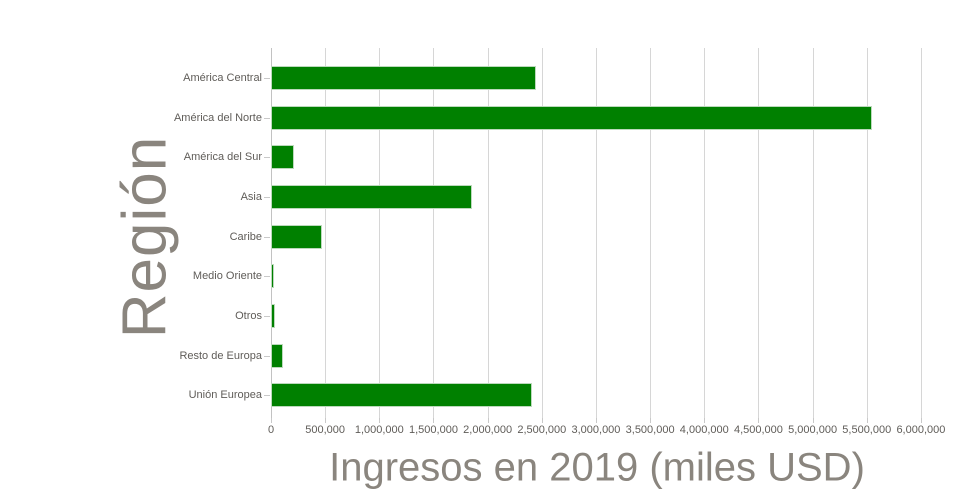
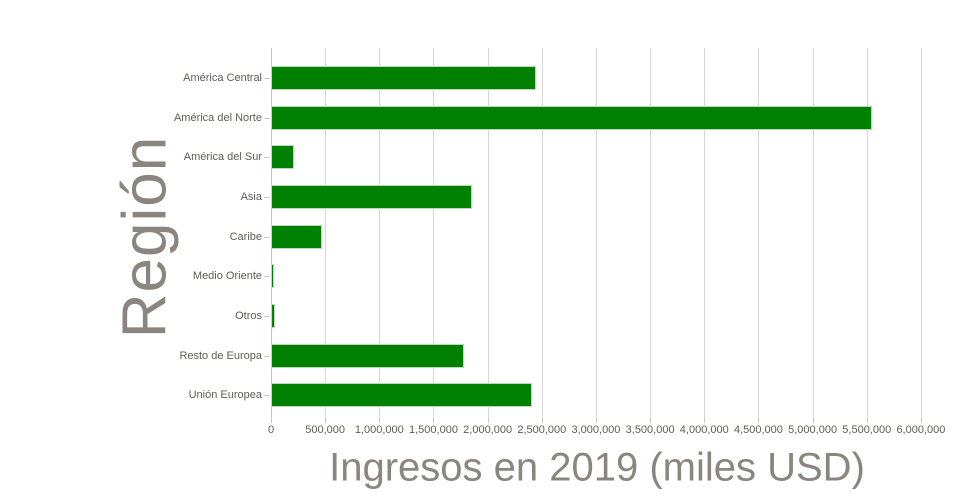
Resto de Europa: 110000 -> 1780000
